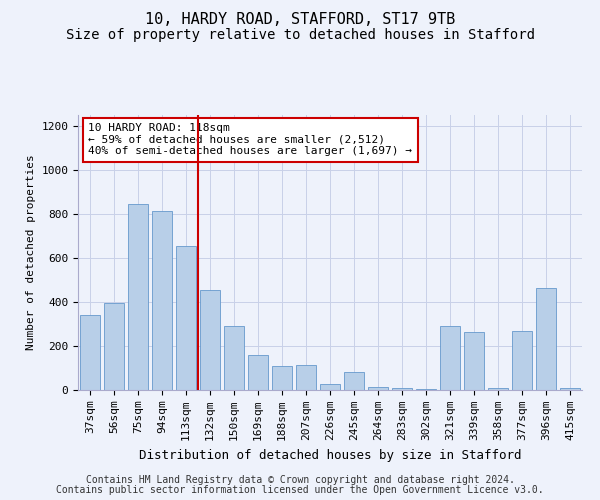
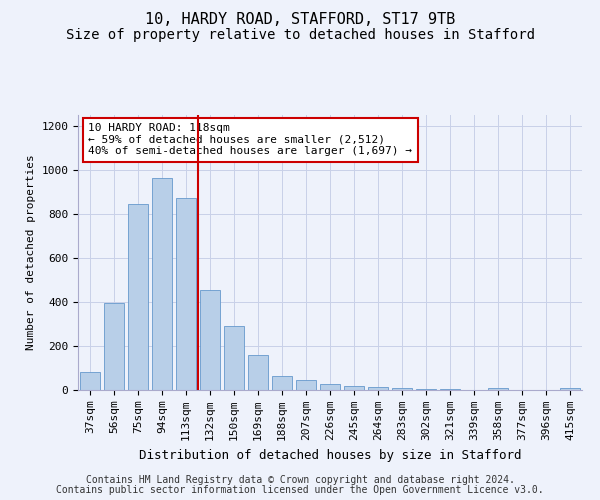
37sqm: 340 -> 80
94sqm: 815 -> 965
113sqm: 655 -> 875
188sqm: 110 -> 65
207sqm: 115 -> 47
245sqm: 80 -> 20
321sqm: 290 -> 3
339sqm: 265 -> 2
377sqm: 270 -> 2
396sqm: 465 -> 2
